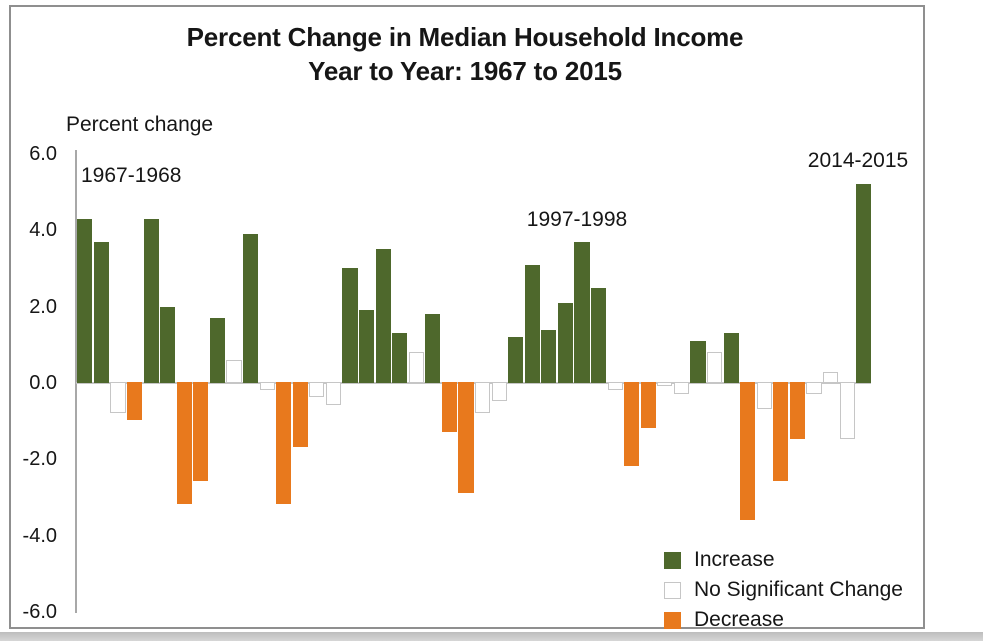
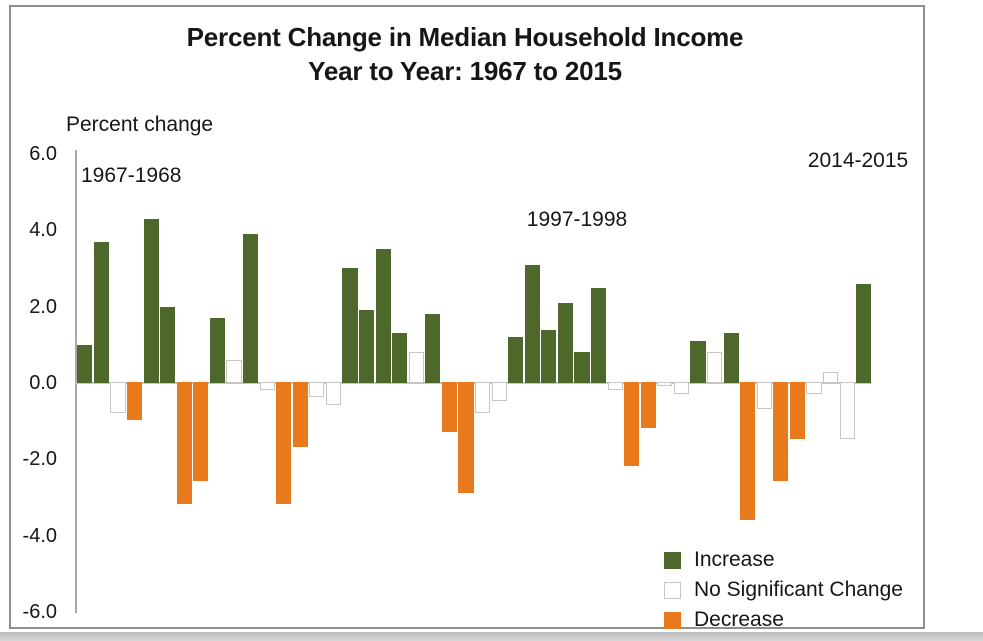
1967-1968: 4.3 -> 1.0
1997-1998: 3.7 -> 0.8
2014-2015: 5.2 -> 2.6
